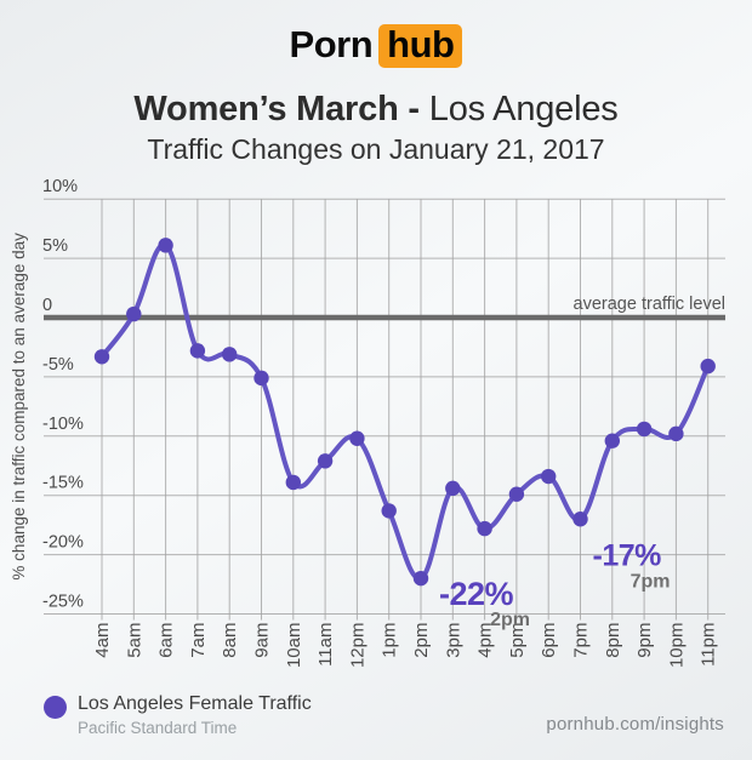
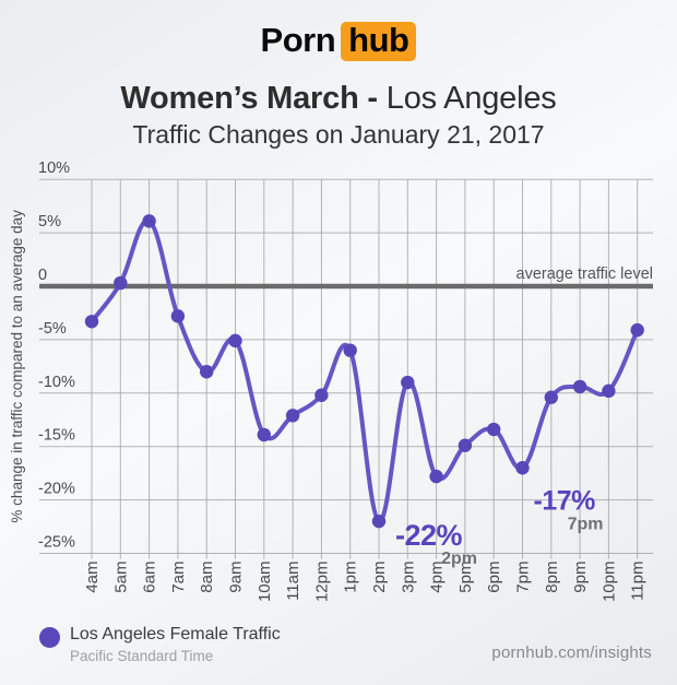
8am: -3% -> -8%
1pm: -16% -> -6%
3pm: -14% -> -9%
